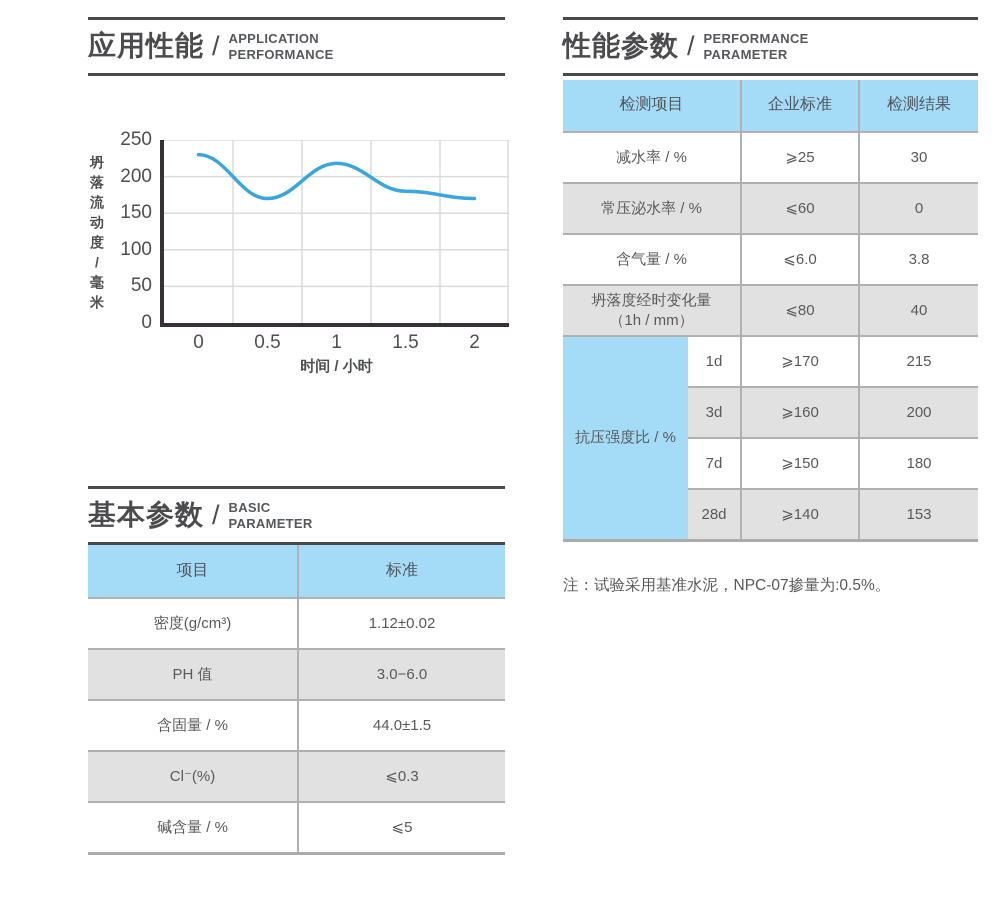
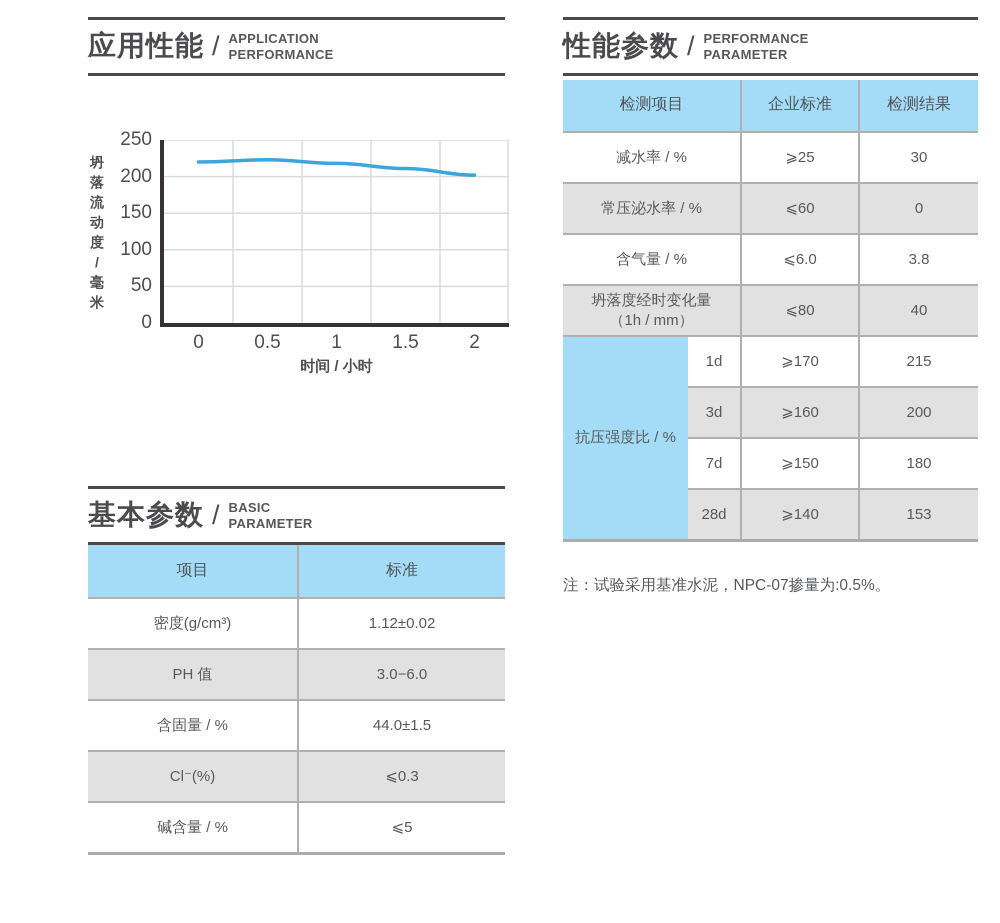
0: 230 -> 220
0.5: 170 -> 220
1.5: 180 -> 210
2: 170 -> 200
